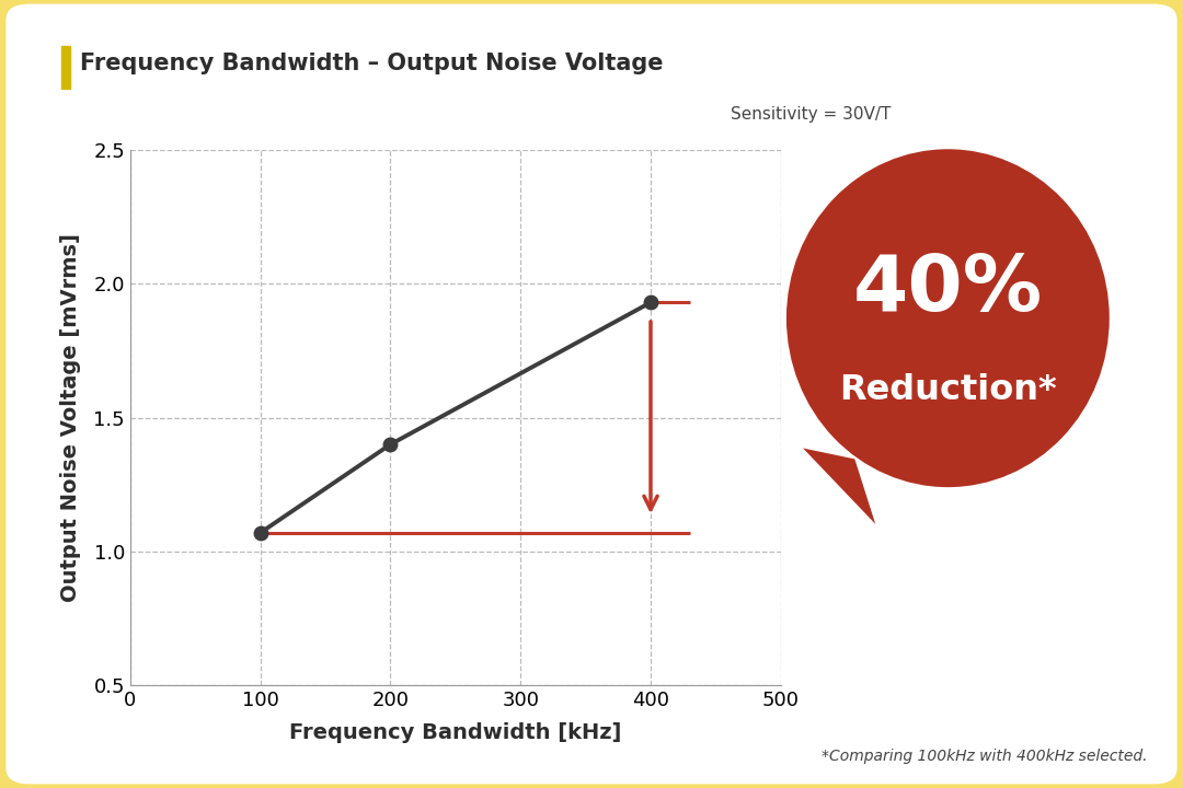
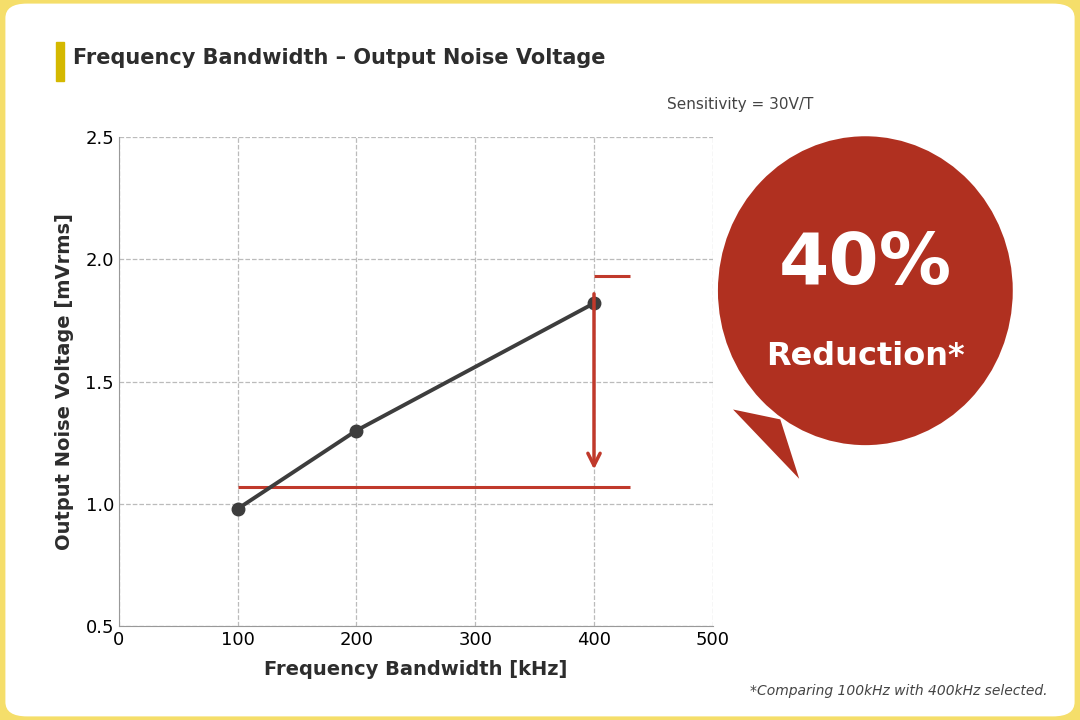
100: 1.07 -> 0.98
200: 1.40 -> 1.30
400: 1.93 -> 1.82
